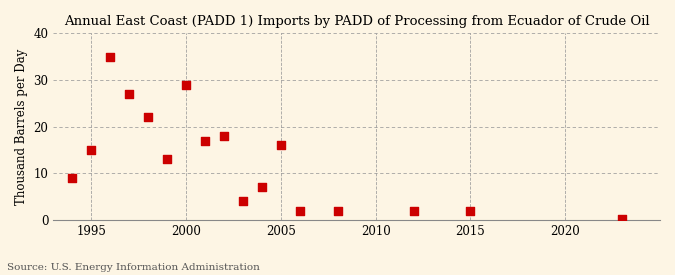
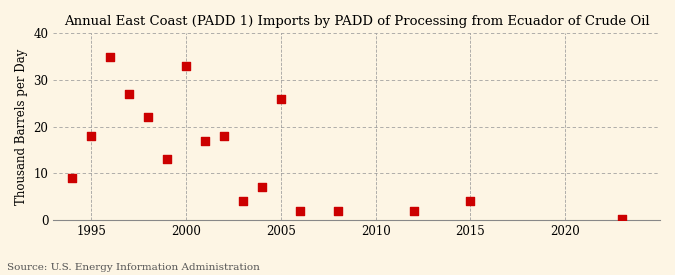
1995: 15.0 -> 18.0
2000: 29.0 -> 33.0
2005: 16.0 -> 26.0
2015: 2.0 -> 4.0
